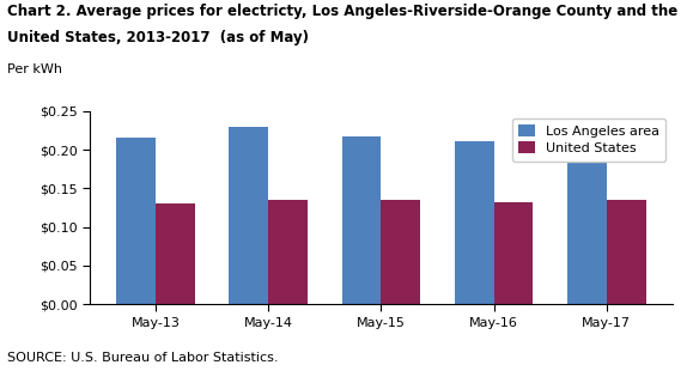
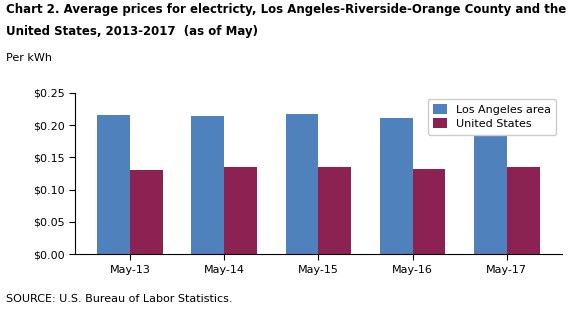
Los Angeles area/May-14: $0.230 -> $0.214
